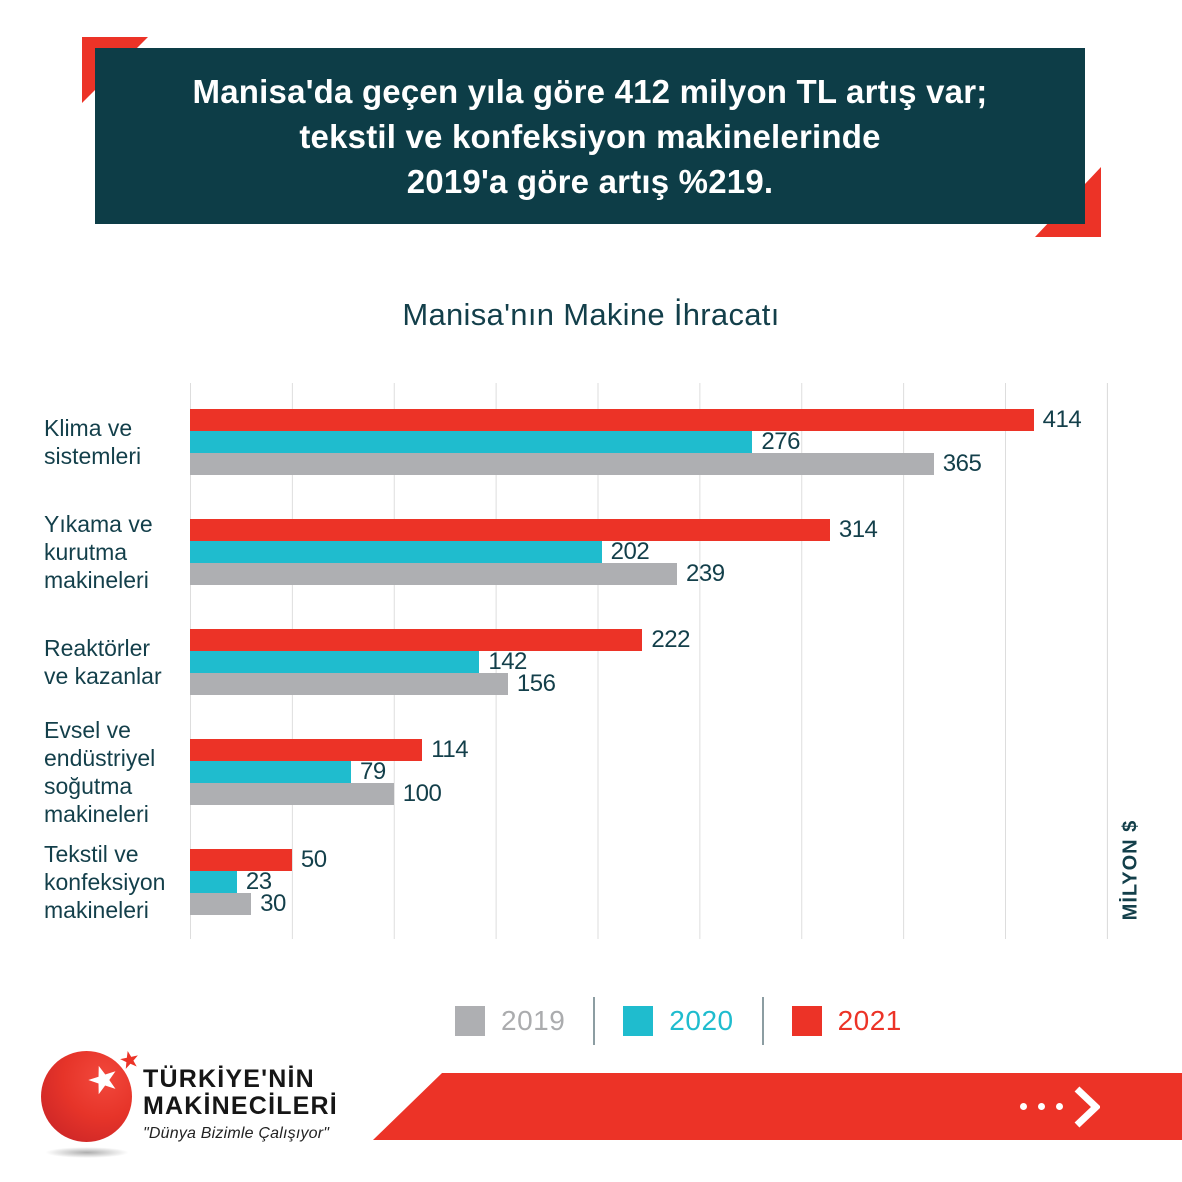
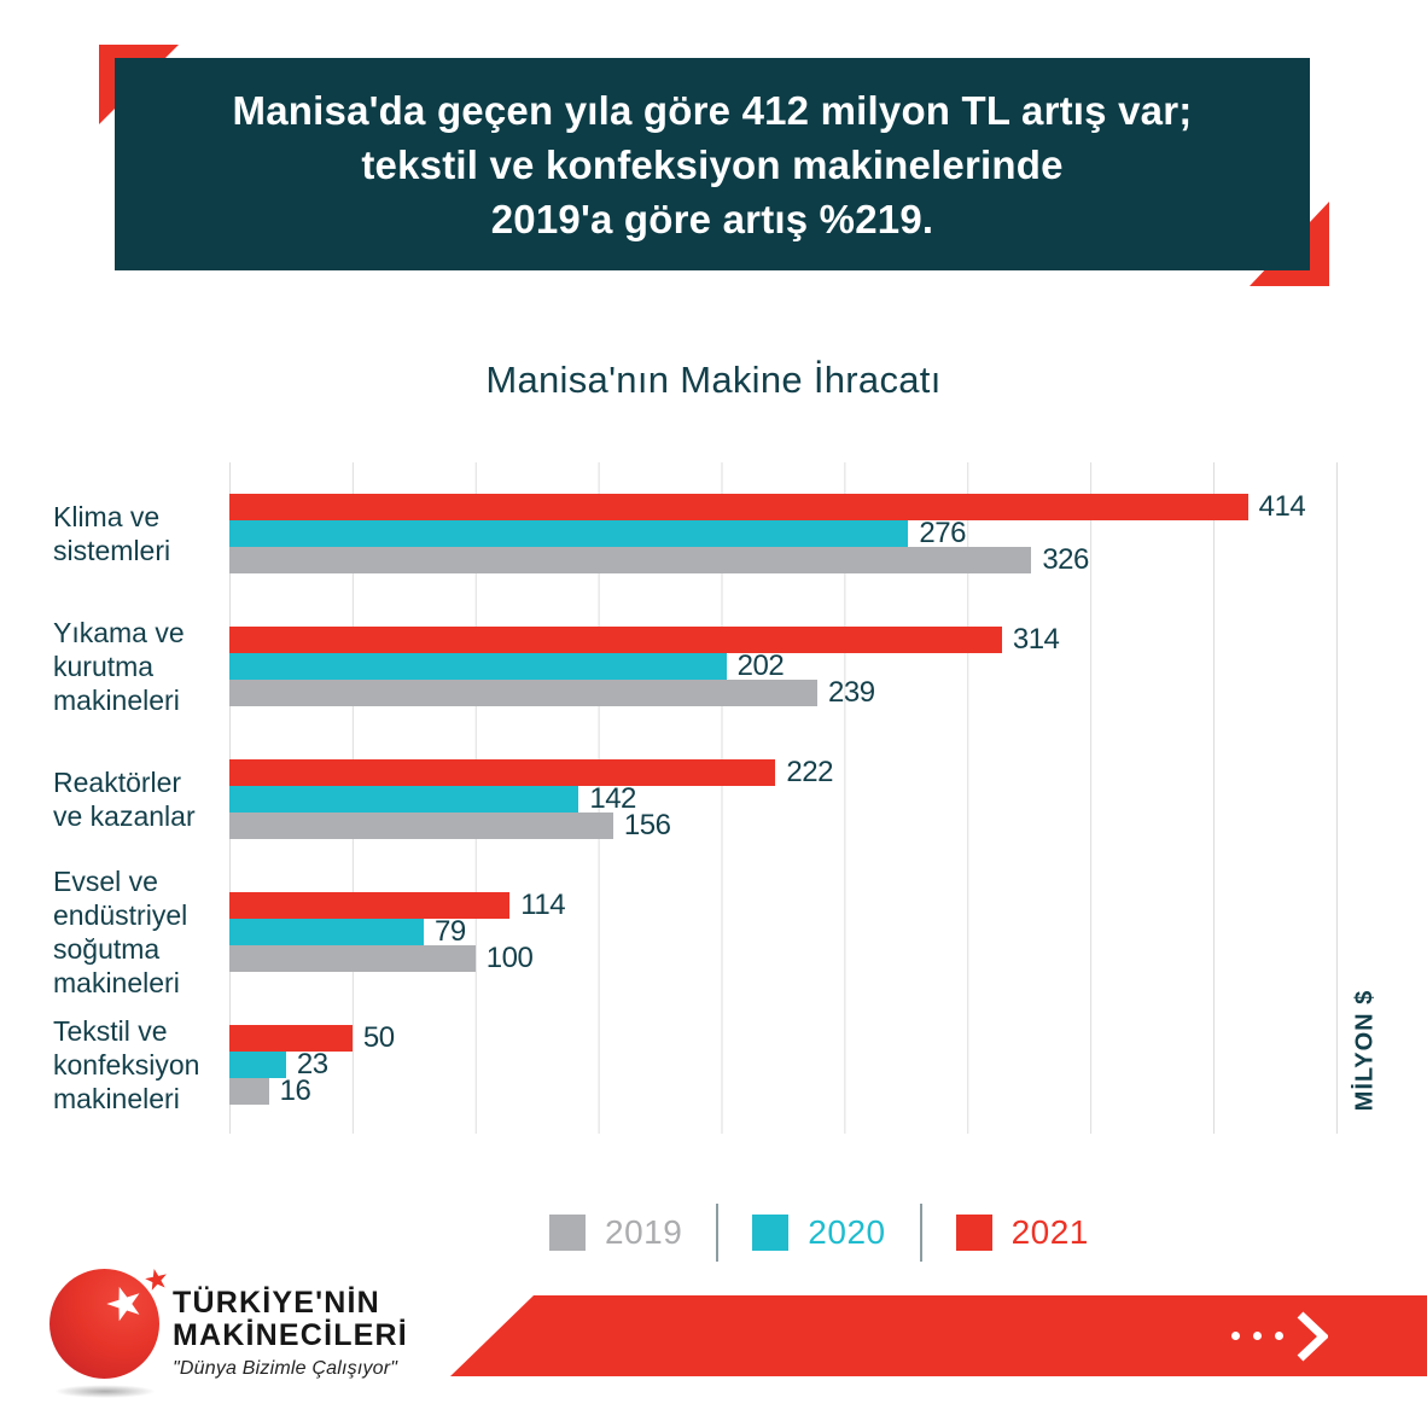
2019/Klima ve sistemleri: 365 -> 326
2019/Tekstil ve konfeksiyon makineleri: 30 -> 16
